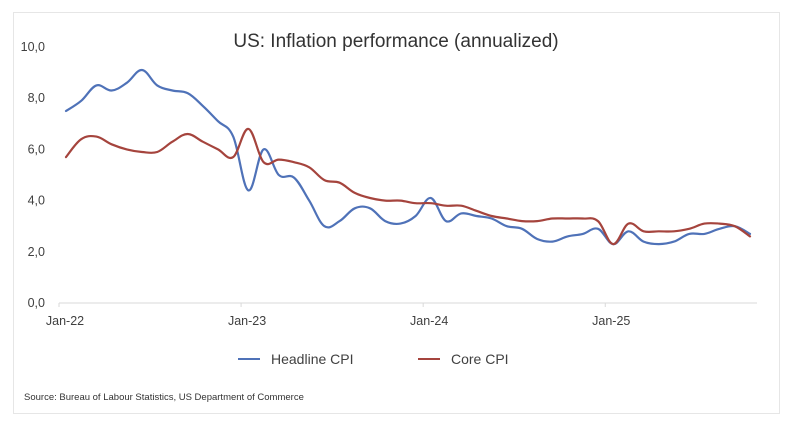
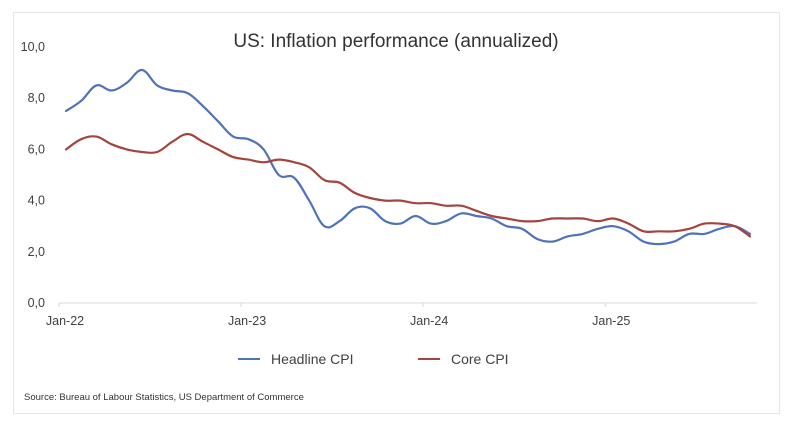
Core CPI/Jan-22: 5,7 -> 6,0
Headline CPI/Jan-23: 4,4 -> 6,4
Core CPI/Jan-23: 6,8 -> 5,6
Headline CPI/Jan-24: 4,1 -> 3,1
Headline CPI/Jan-25: 2,3 -> 3,0
Core CPI/Jan-25: 2,3 -> 3,3
